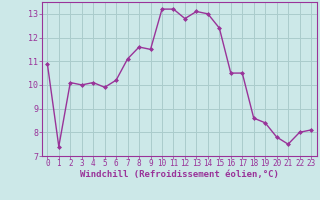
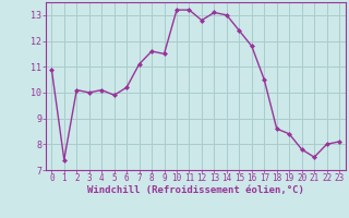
16: 10.5 -> 11.8
